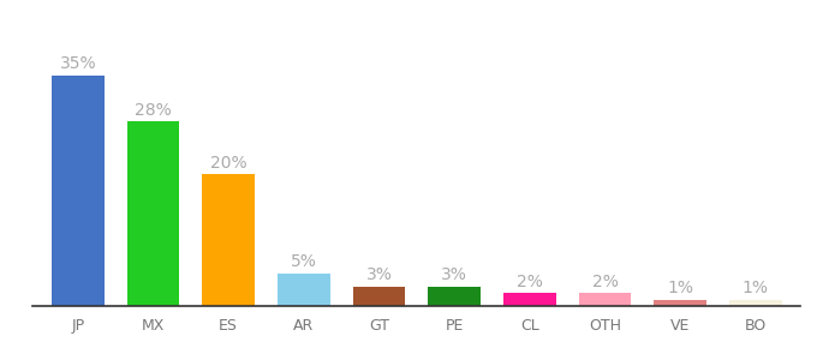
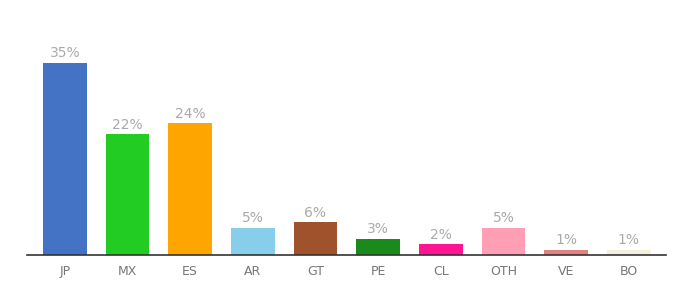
MX: 28% -> 22%
ES: 20% -> 24%
GT: 3% -> 6%
OTH: 2% -> 5%
